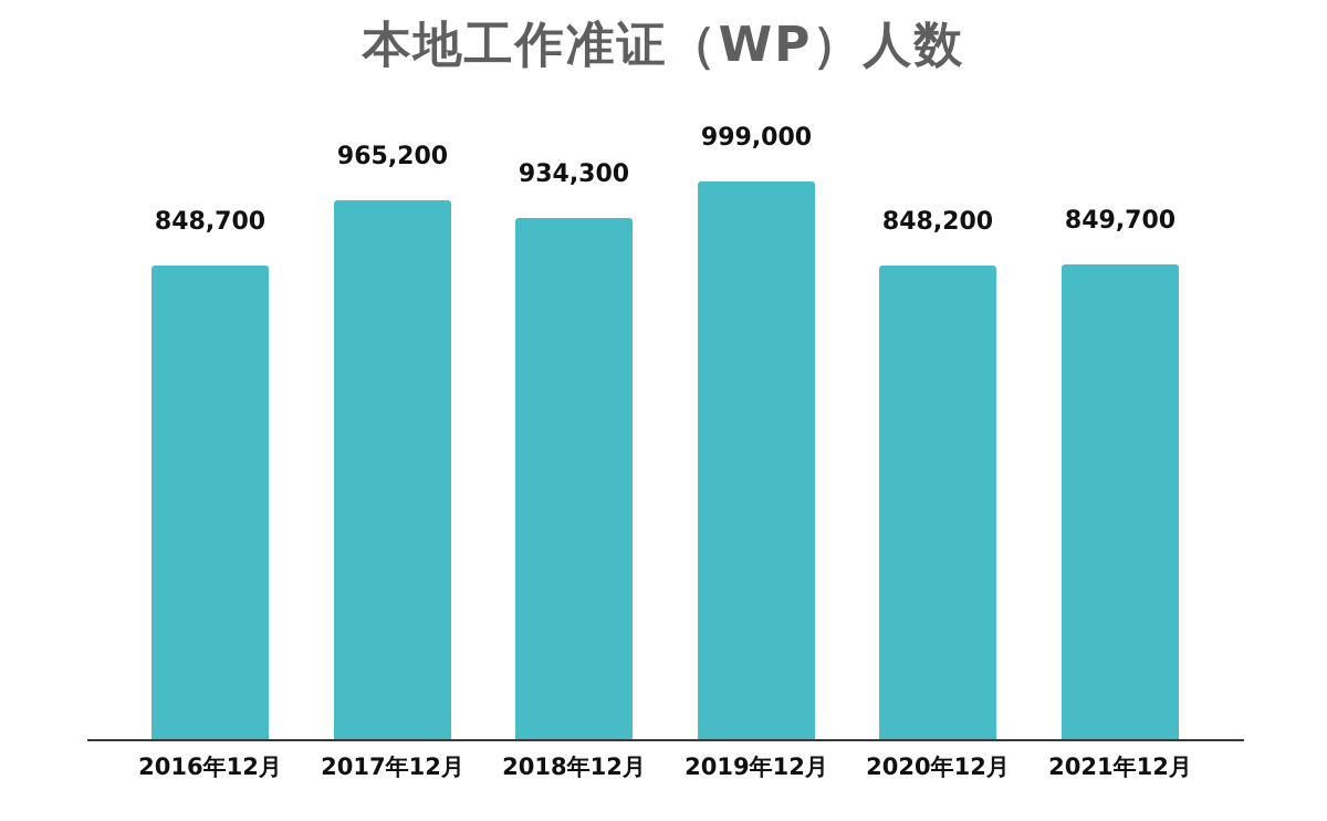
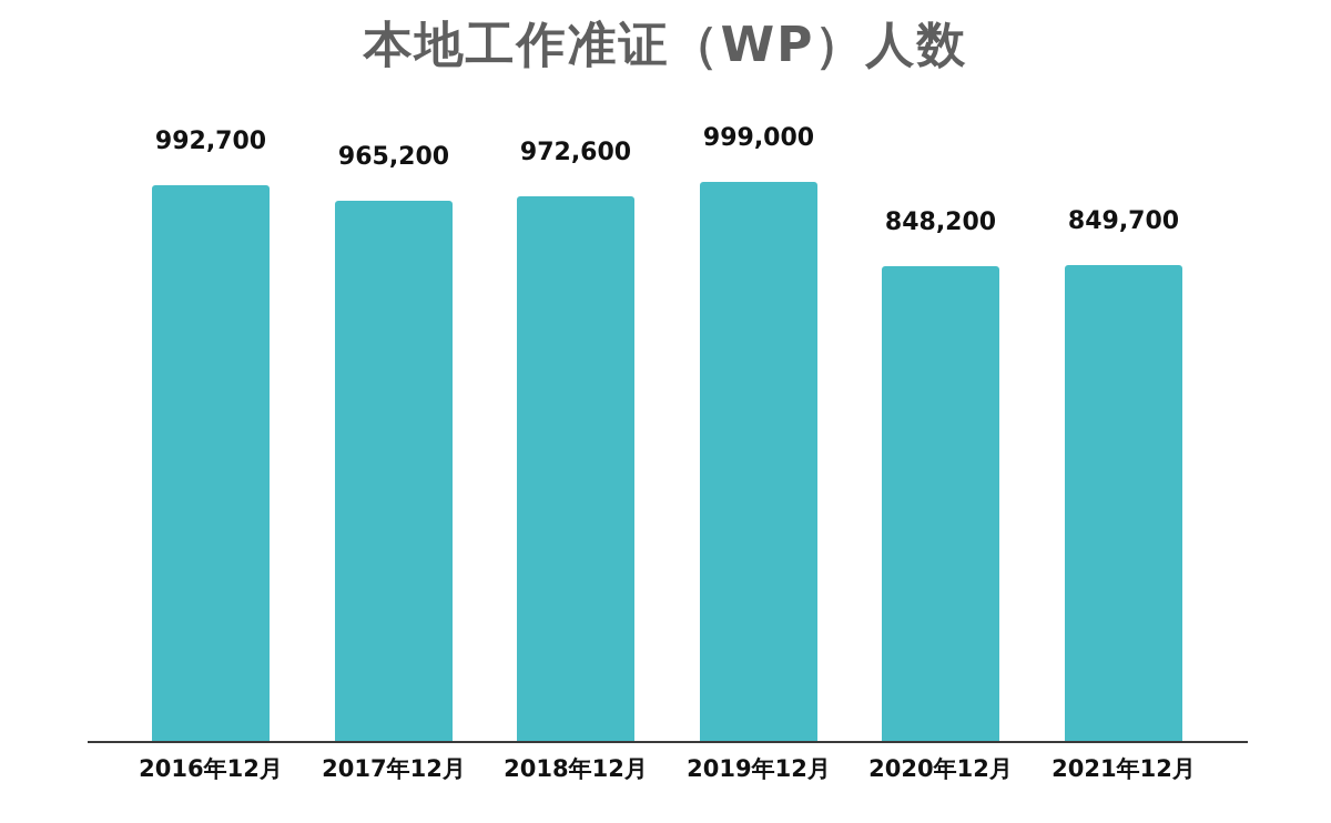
2016年12月: 848,700 -> 992,700
2018年12月: 934,300 -> 972,600
